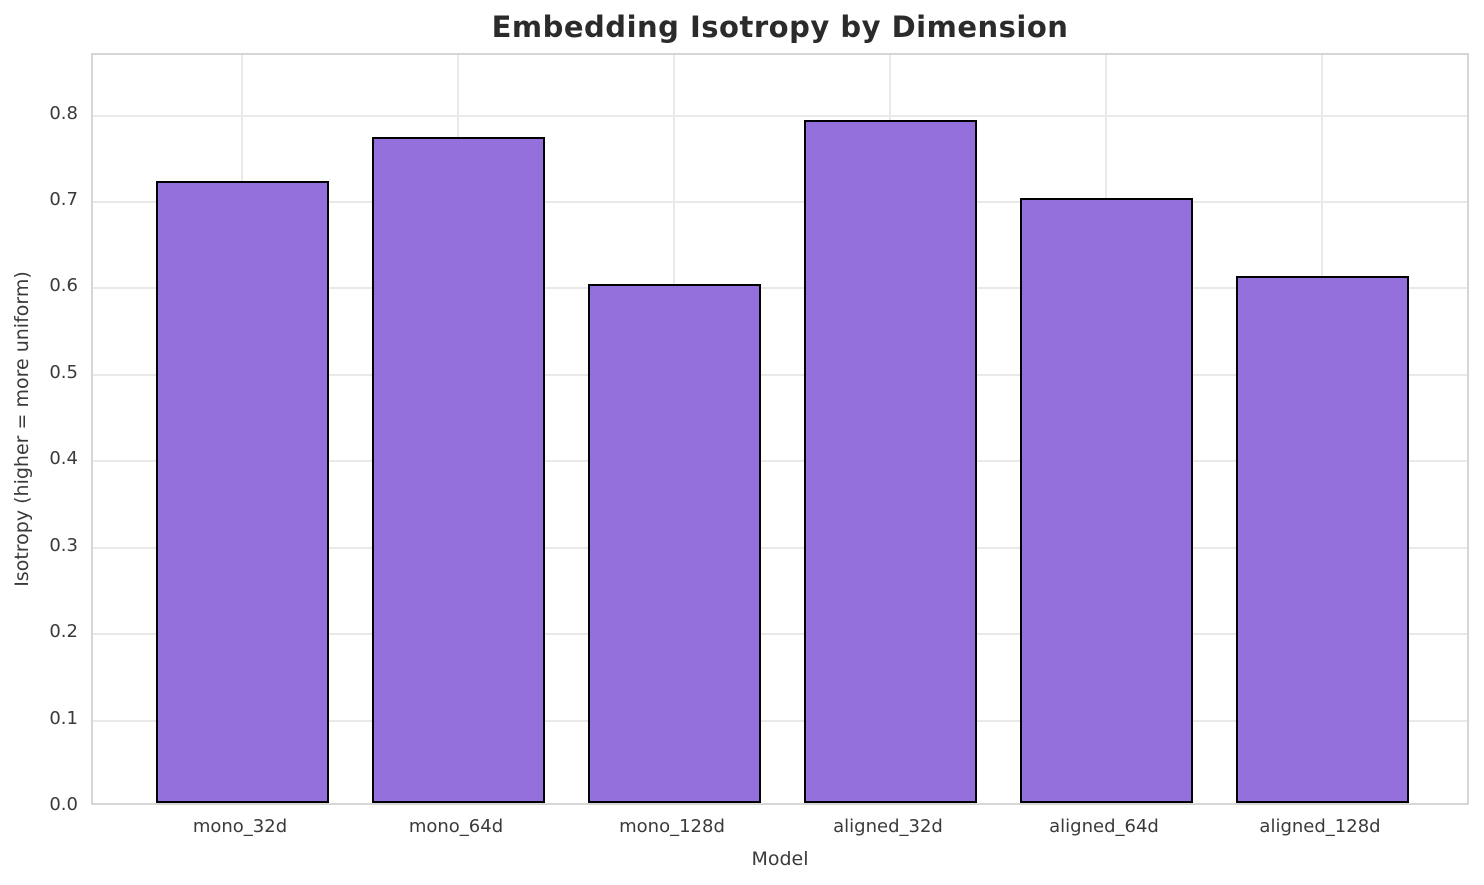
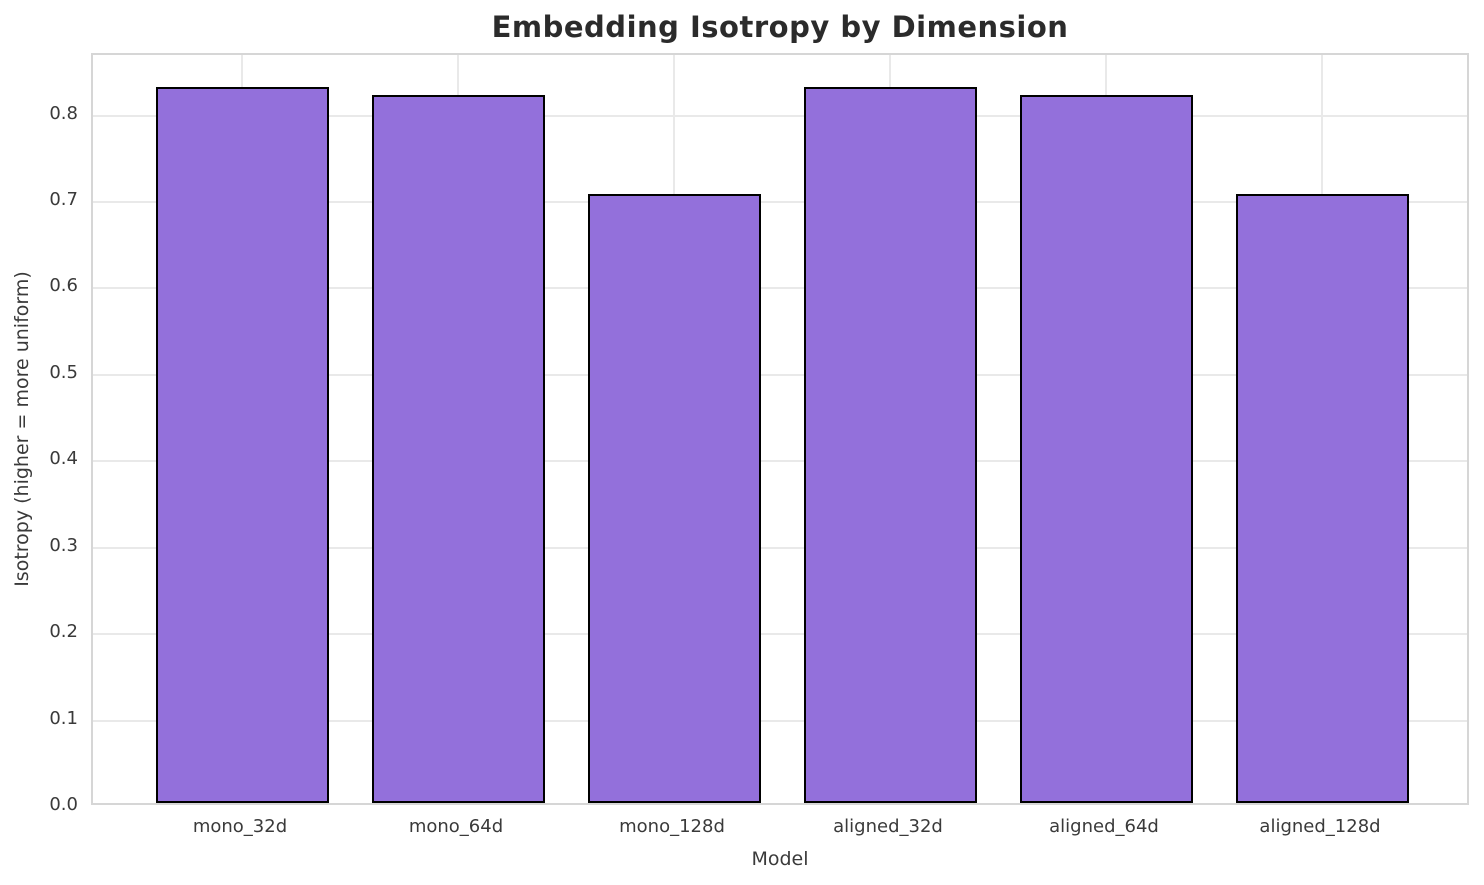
mono_32d: 0.72 -> 0.83
mono_64d: 0.77 -> 0.82
mono_128d: 0.60 -> 0.70
aligned_32d: 0.79 -> 0.83
aligned_64d: 0.70 -> 0.82
aligned_128d: 0.61 -> 0.70
